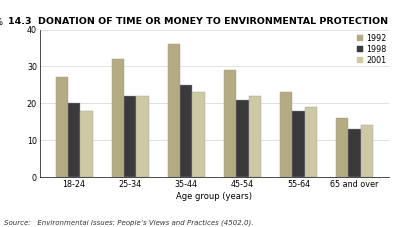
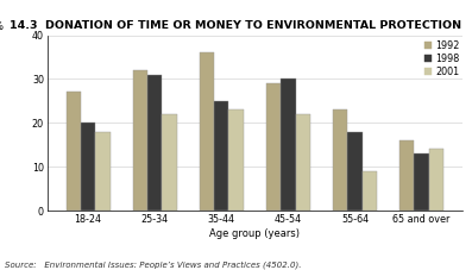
1998/25-34: 22 -> 31
1998/45-54: 21 -> 30
2001/55-64: 19 -> 9
